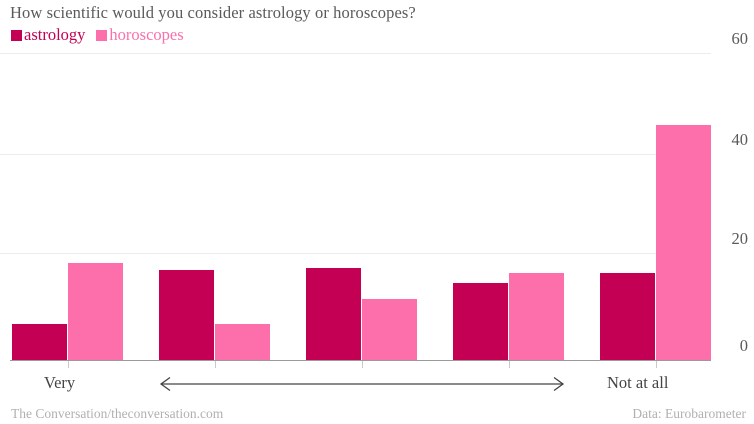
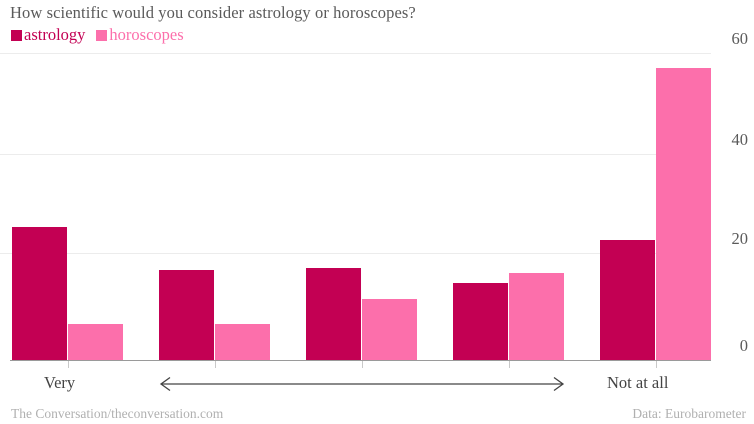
astrology/Very: 7 -> 26
horoscopes/Very: 19 -> 7
astrology/Not at all: 17 -> 24
horoscopes/Not at all: 46 -> 57
